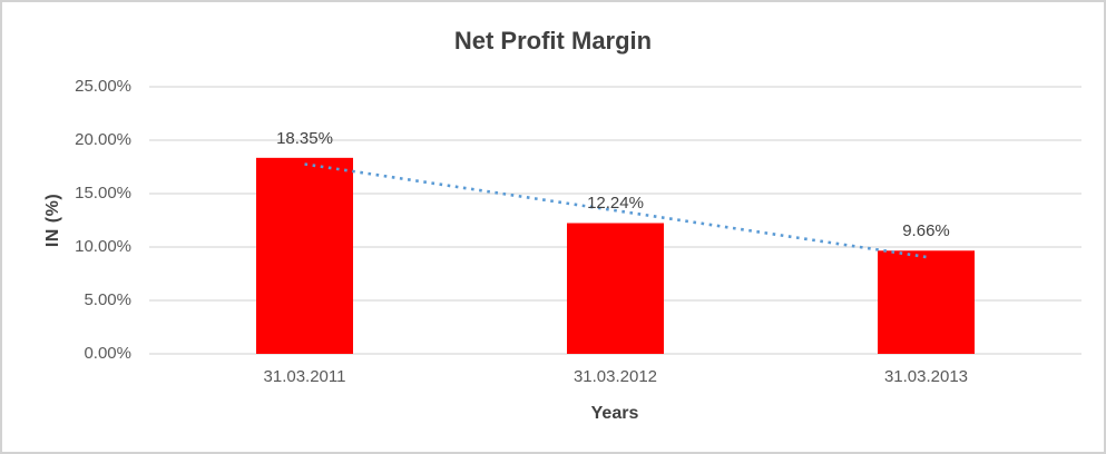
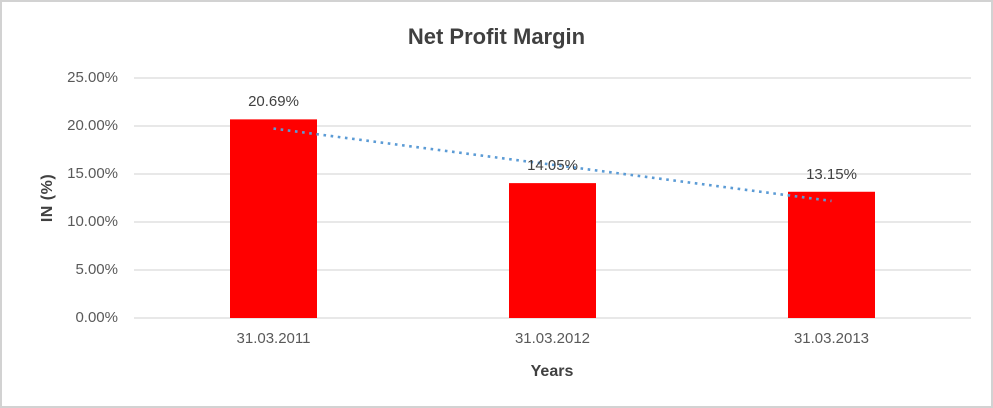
31.03.2011: 18.35% -> 20.69%
31.03.2012: 12.24% -> 14.05%
31.03.2013: 9.66% -> 13.15%
